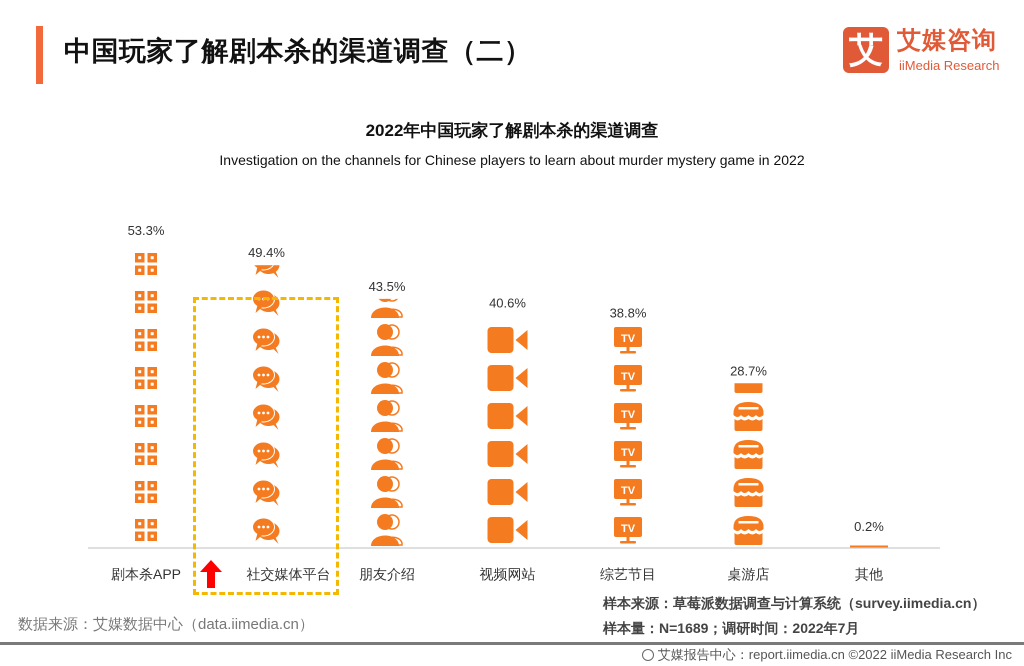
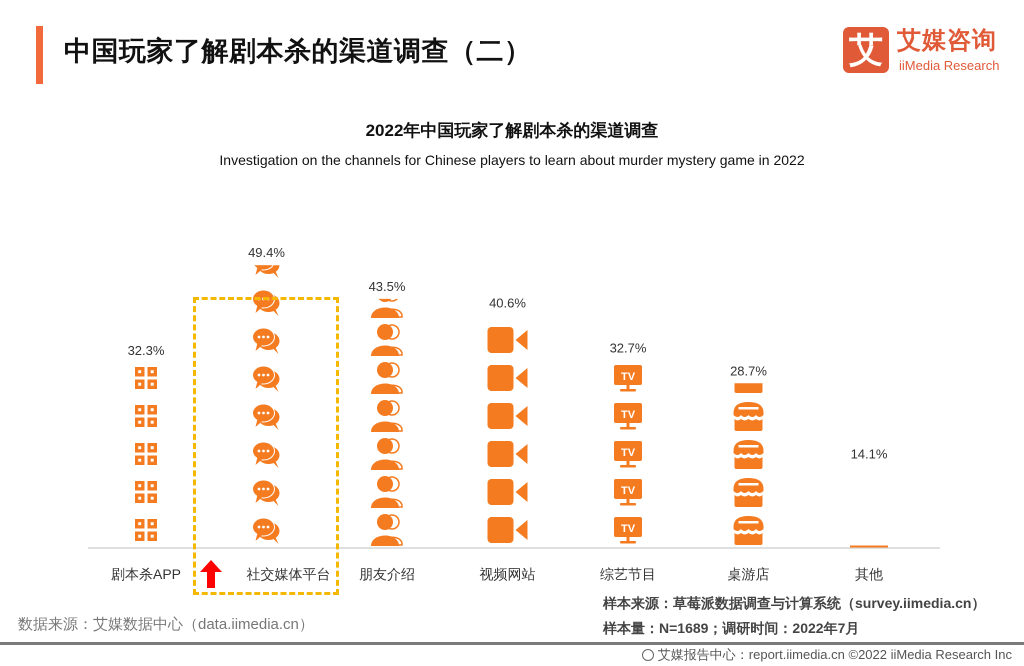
剧本杀APP: 53.3% -> 32.3%
综艺节目: 38.8% -> 32.7%
其他: 0.2% -> 14.1%
